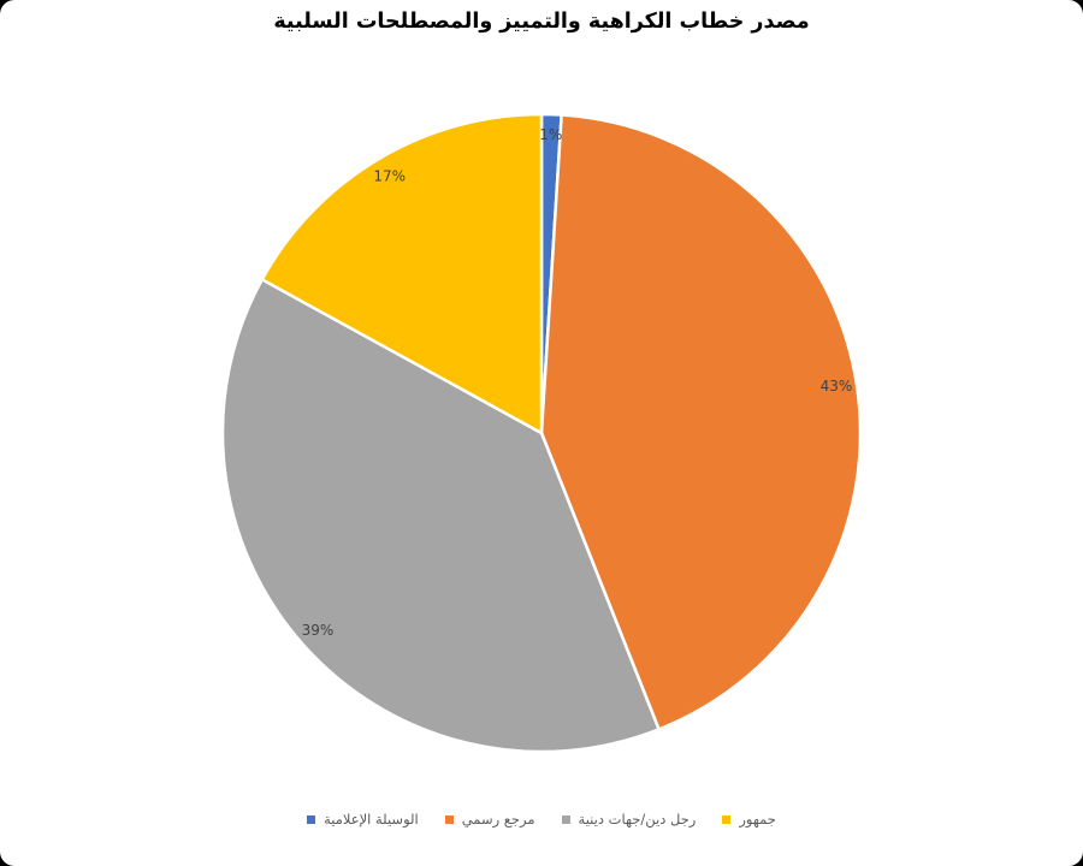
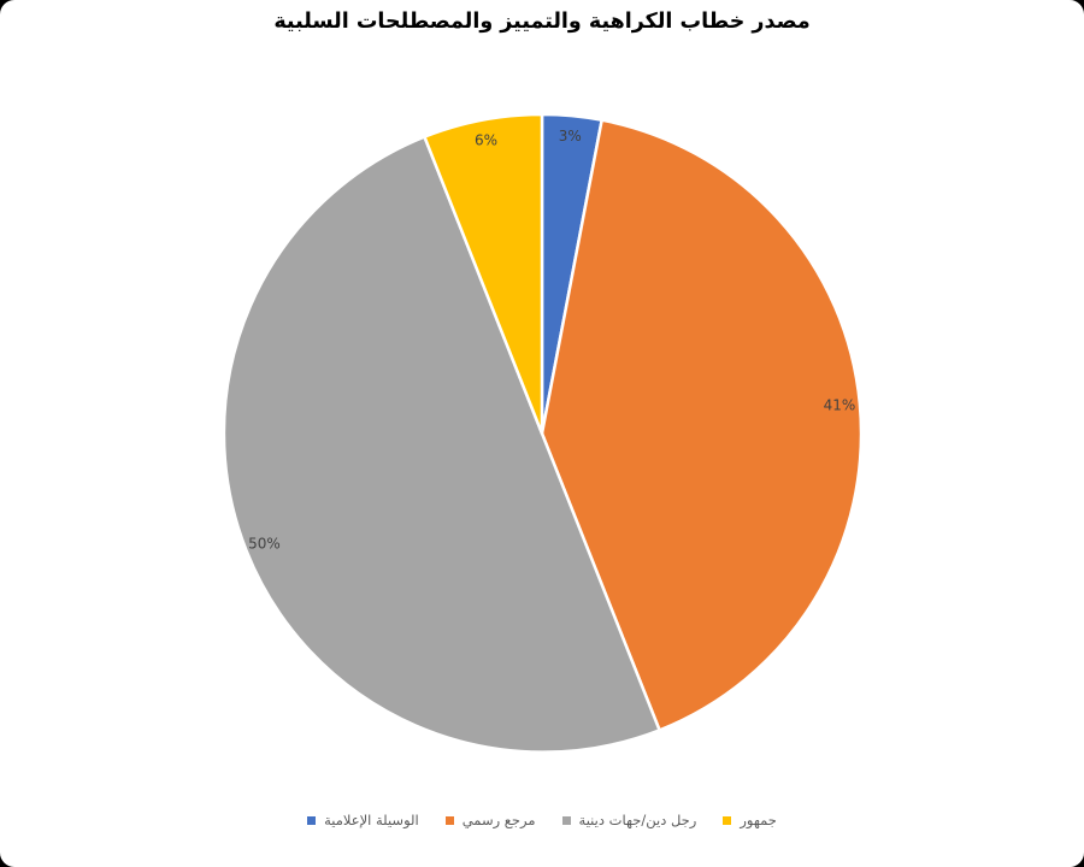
الوسيلة الإعلامية: 1% -> 3%
مرجع رسمي: 43% -> 41%
رجل دين/جهات دينية: 39% -> 50%
جمهور: 17% -> 6%
